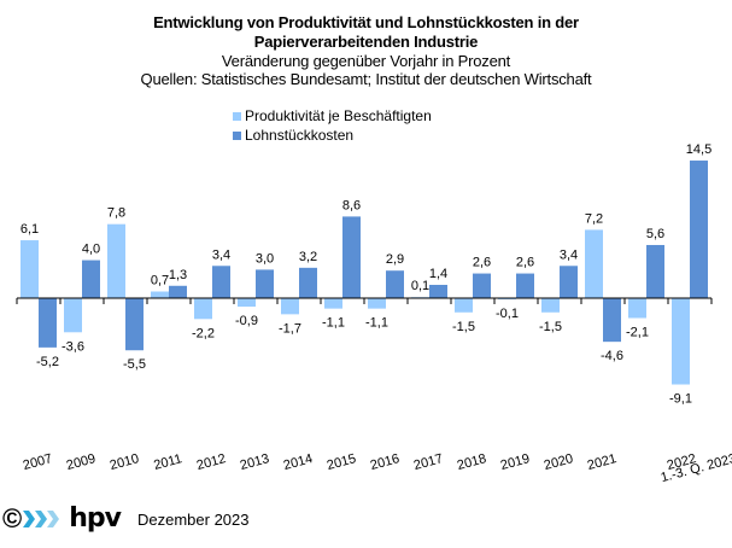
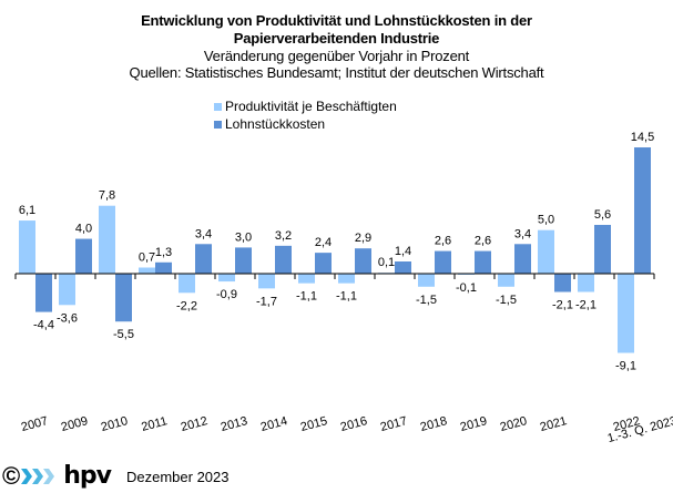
Lohnstückkosten/2007: -5,2 -> -4,4
Lohnstückkosten/2015: 8,6 -> 2,4
Produktivität je Beschäftigten/2021: 7,2 -> 5,0
Lohnstückkosten/2021: -4,6 -> -2,1
